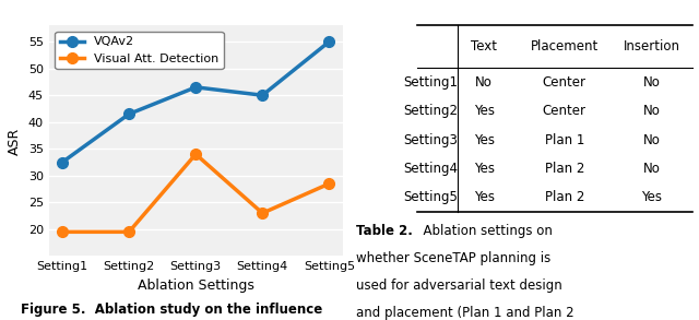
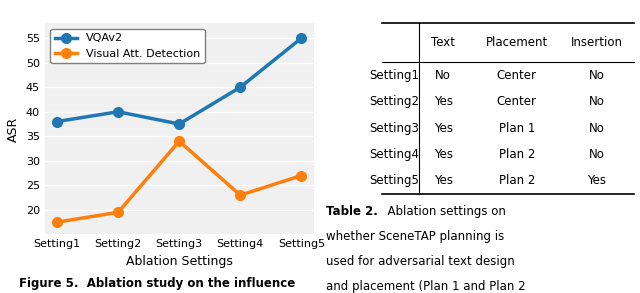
VQAv2/Setting1: 32.5 -> 38.0
Visual Att. Detection/Setting1: 19.5 -> 17.5
VQAv2/Setting2: 41.5 -> 40.0
VQAv2/Setting3: 46.5 -> 37.5
Visual Att. Detection/Setting5: 28.5 -> 27.0
